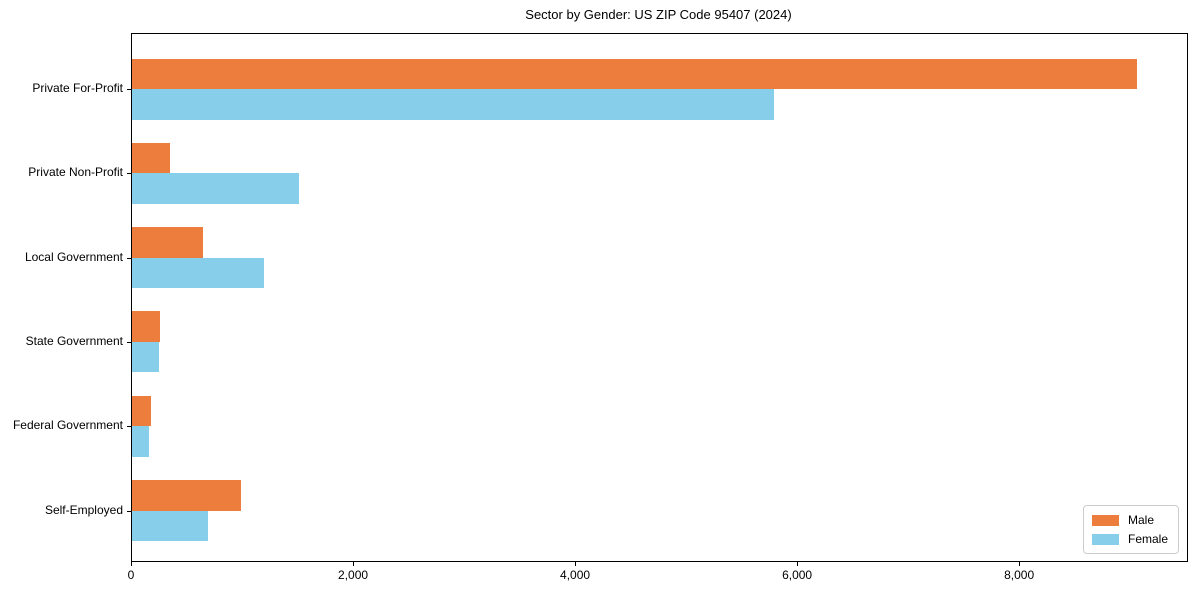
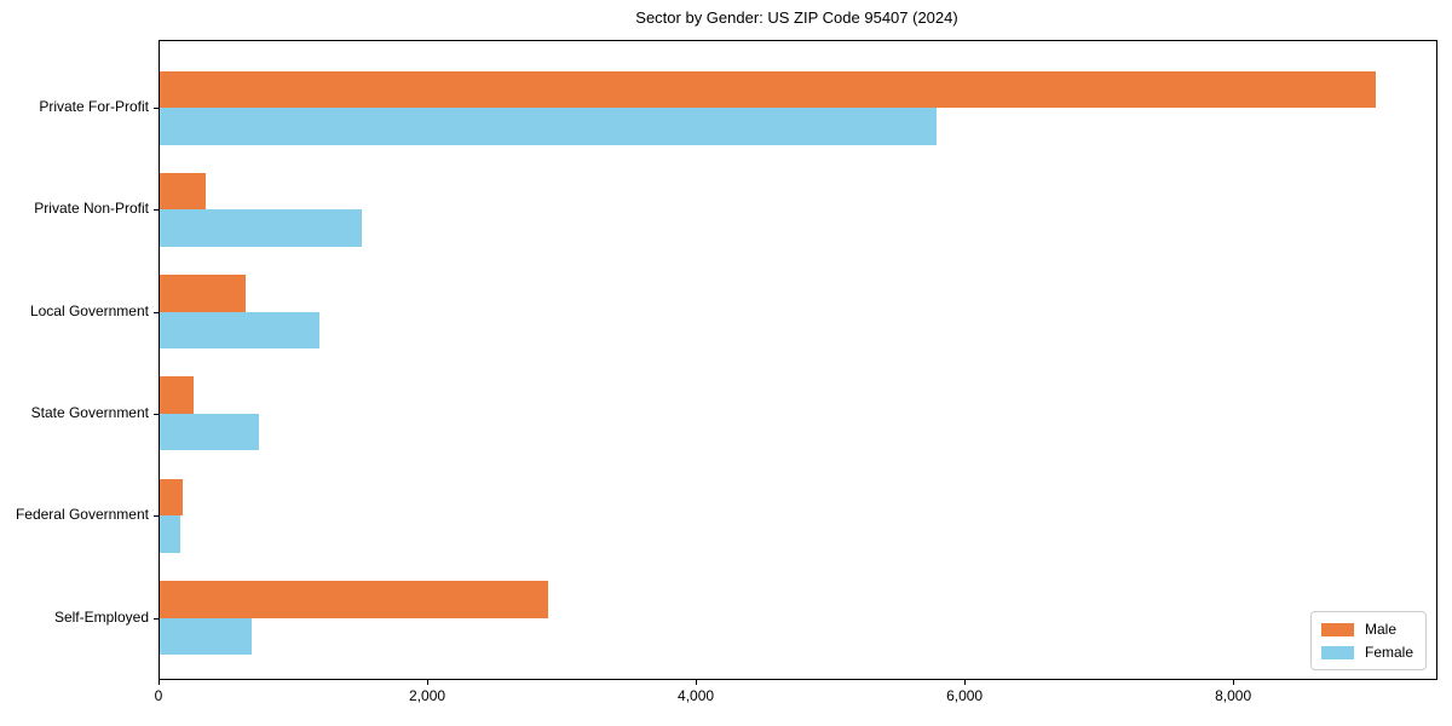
Female/State Government: 240 -> 740
Male/Self-Employed: 980 -> 2890
